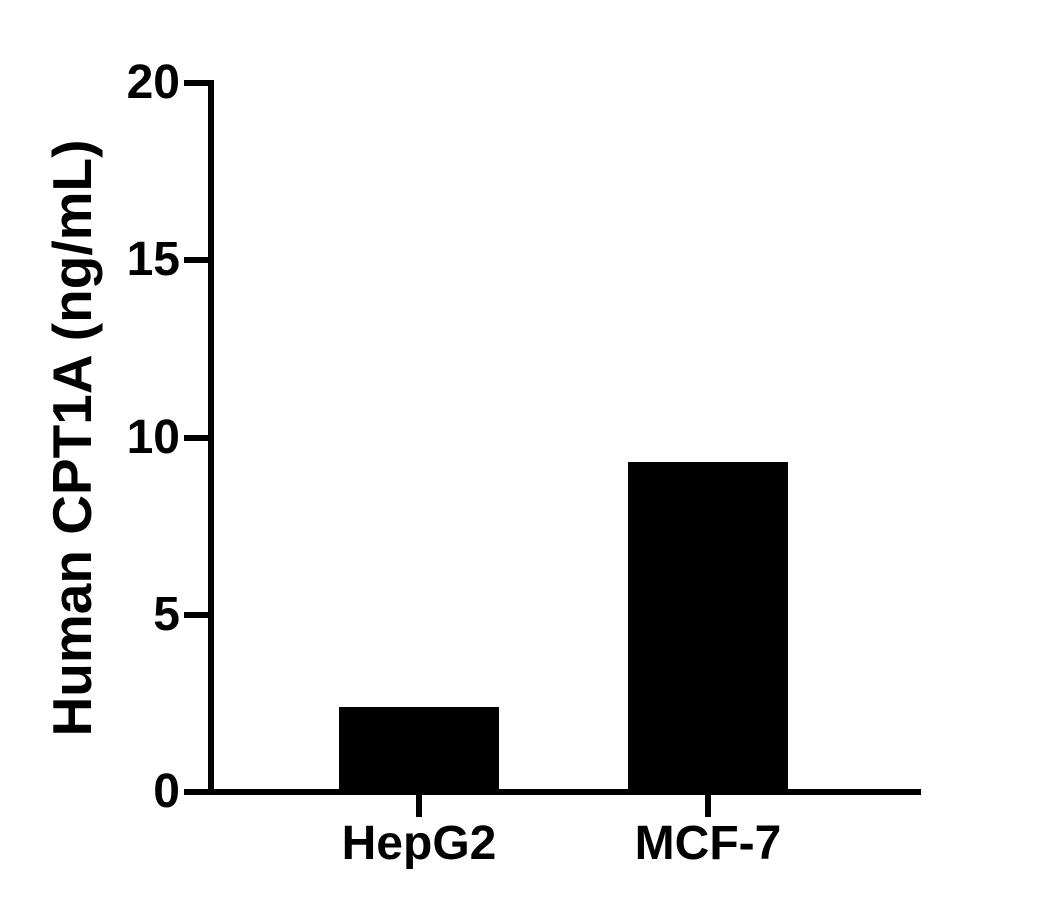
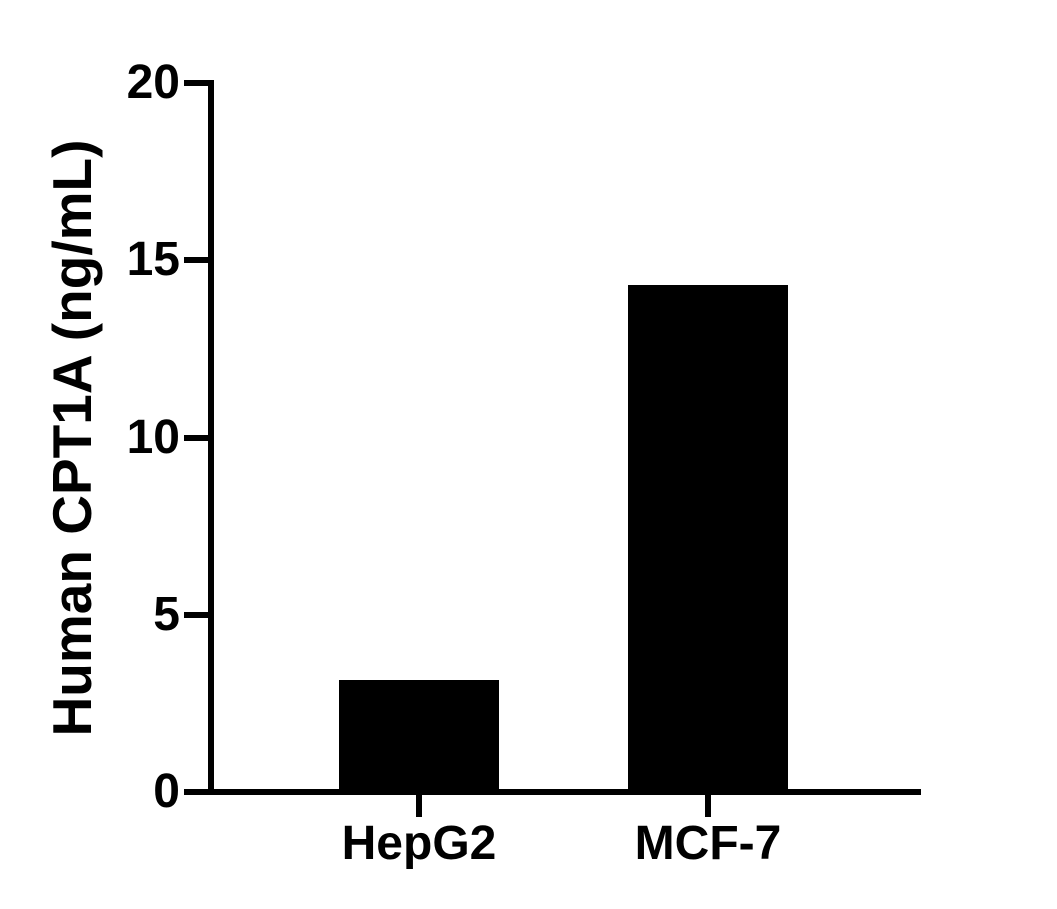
HepG2: 2.4 -> 3.2
MCF-7: 9.3 -> 14.3
